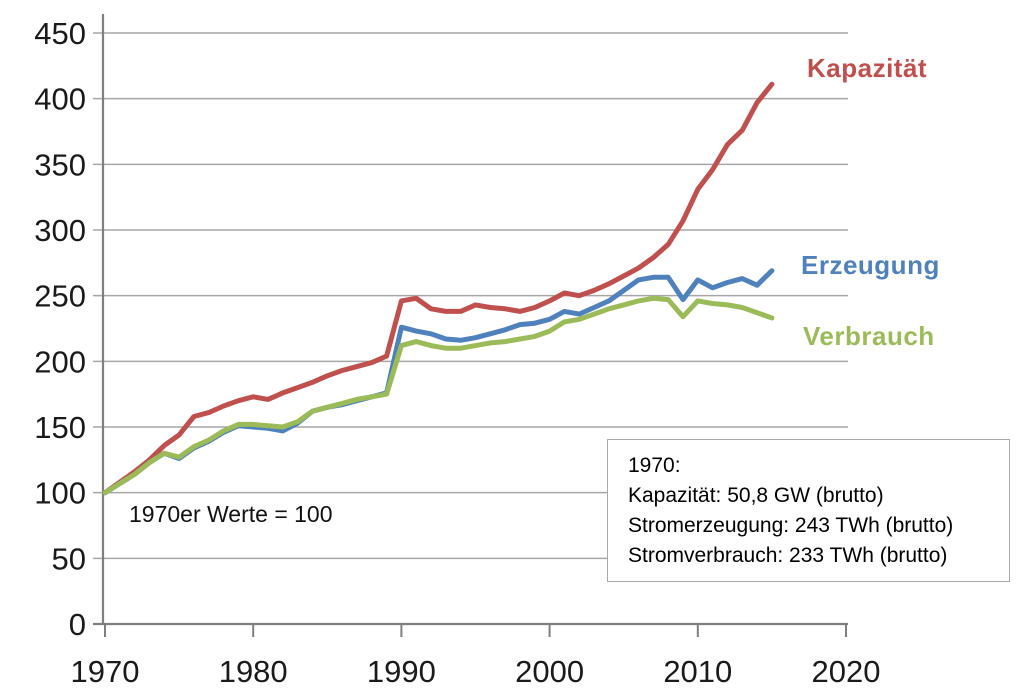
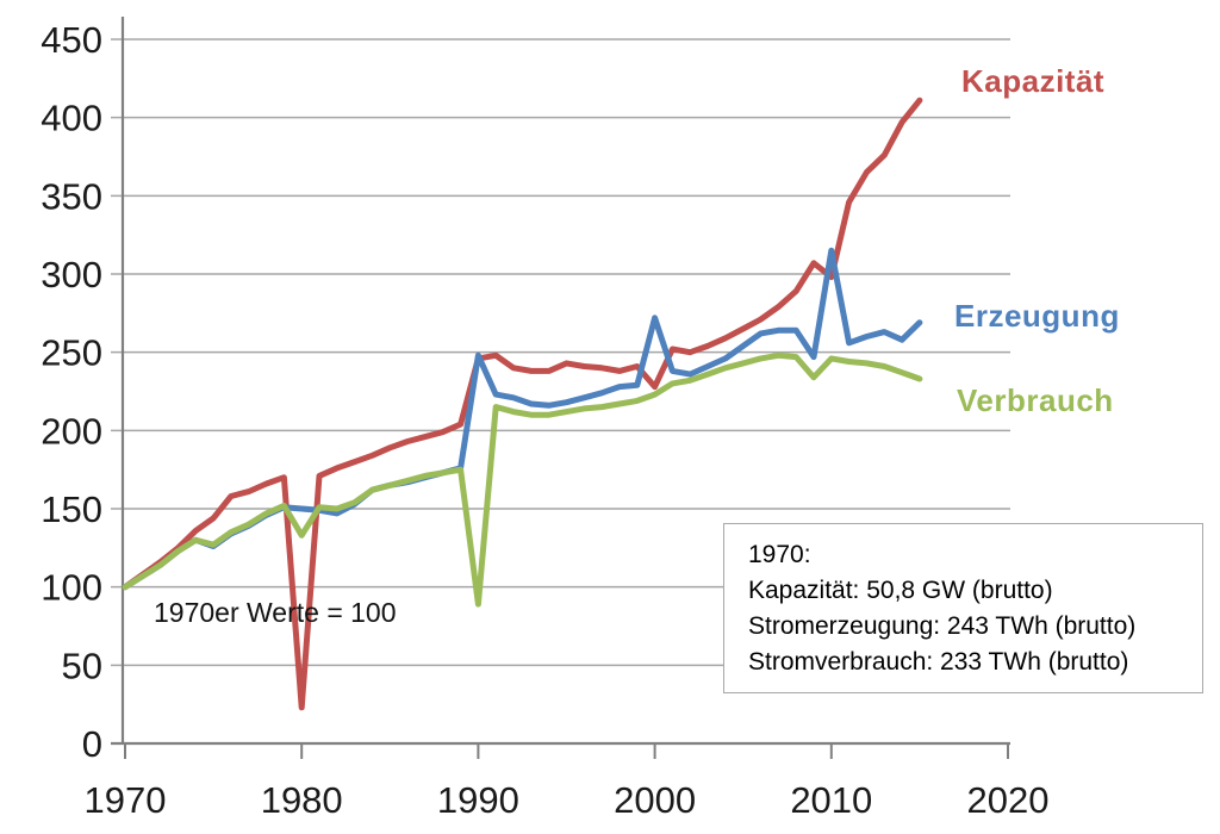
Kapazität/1980: 173 -> 23
Verbrauch/1980: 152 -> 133
Erzeugung/1990: 226 -> 248
Verbrauch/1990: 212 -> 89
Kapazität/2000: 246 -> 228
Erzeugung/2000: 232 -> 272
Kapazität/2010: 331 -> 298
Erzeugung/2010: 262 -> 315
